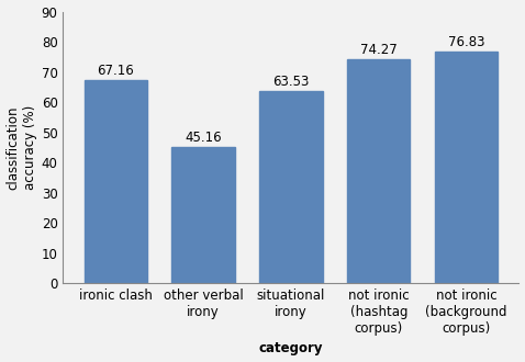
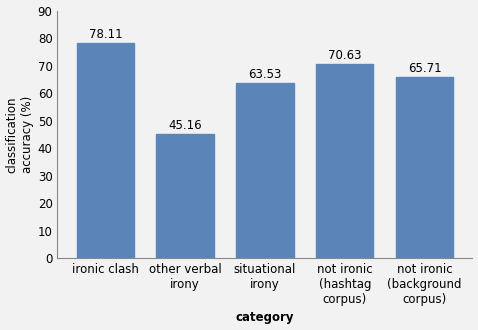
ironic clash: 67.16 -> 78.11
not ironic (hashtag corpus): 74.27 -> 70.63
not ironic (background corpus): 76.83 -> 65.71
